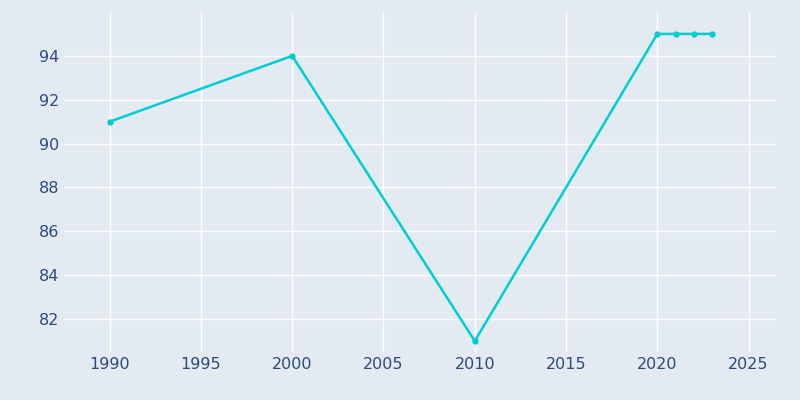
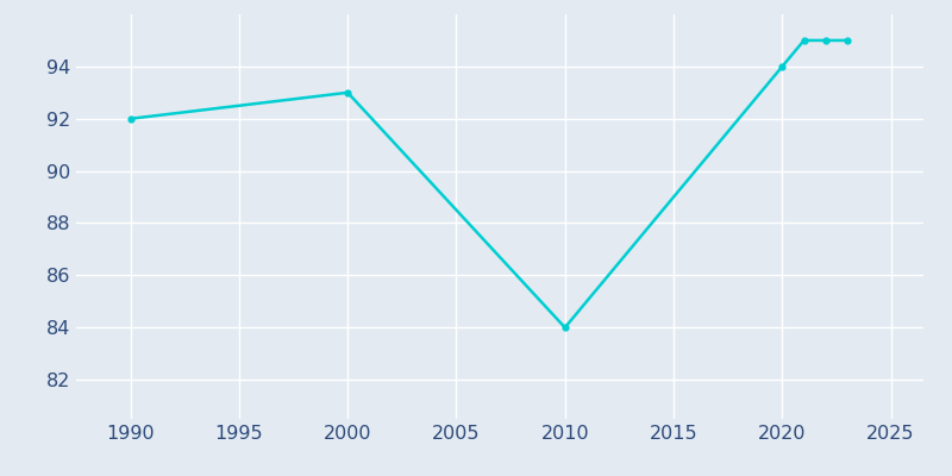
1990: 91 -> 92
2000: 94 -> 93
2010: 81 -> 84
2020: 95 -> 94
